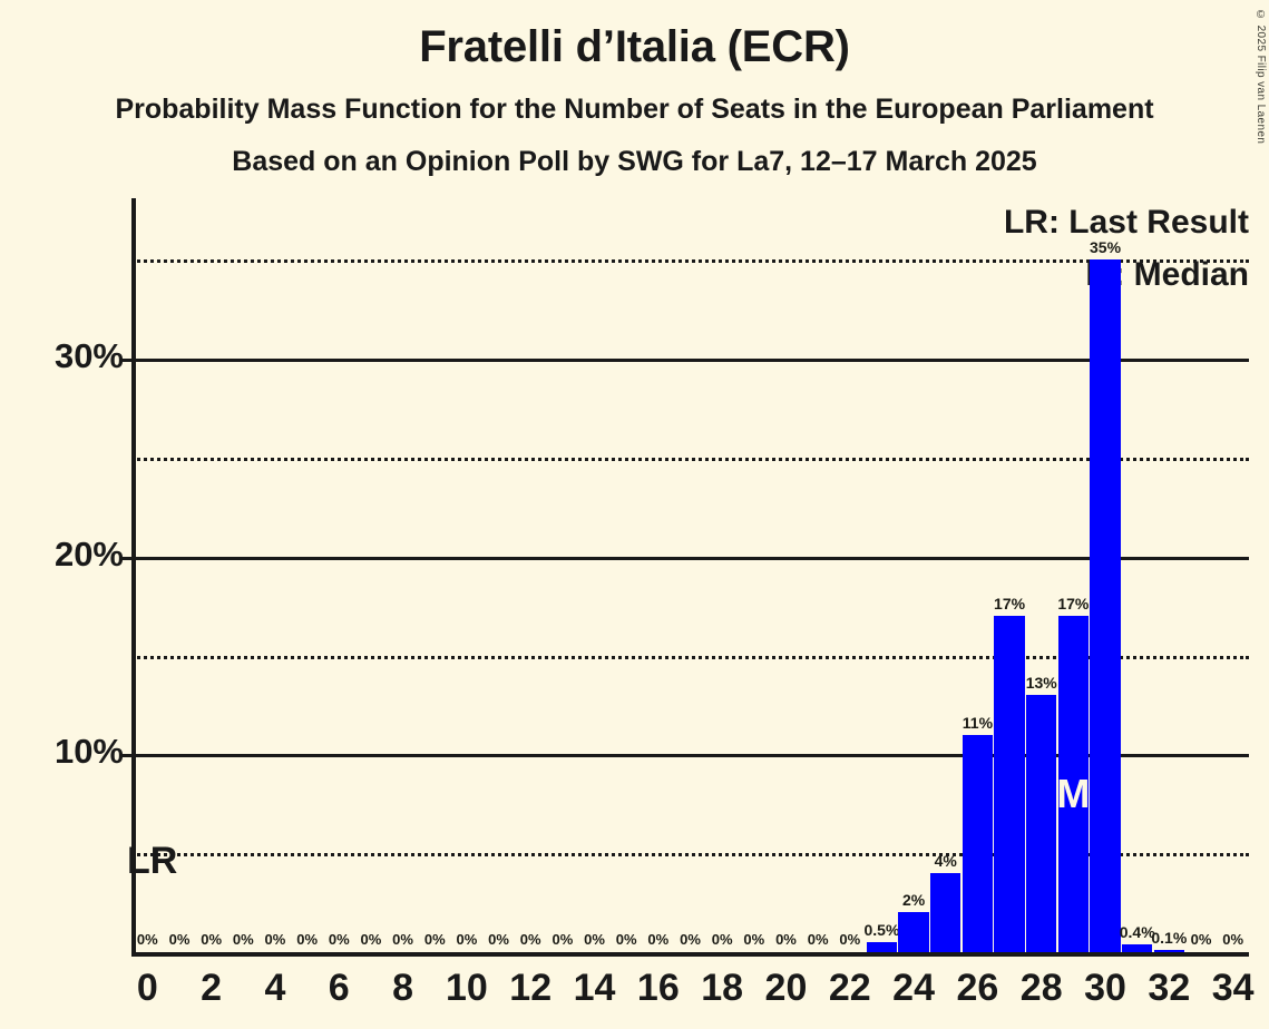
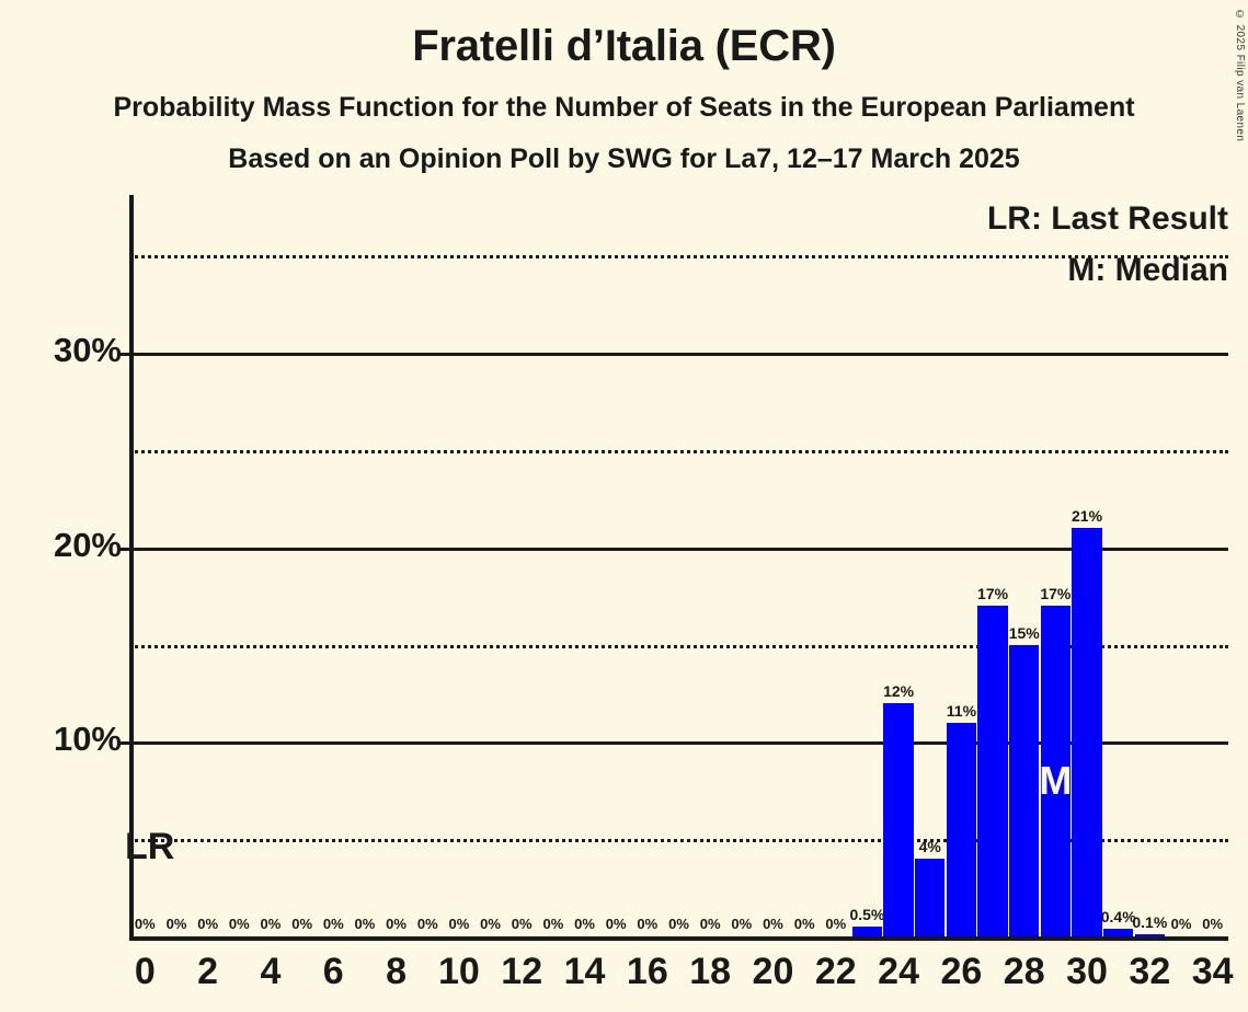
24: 2% -> 12%
28: 13% -> 15%
30: 35% -> 21%
